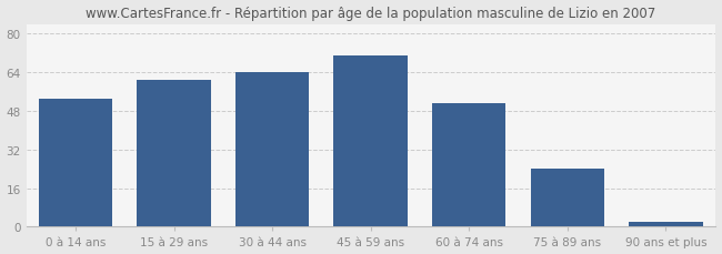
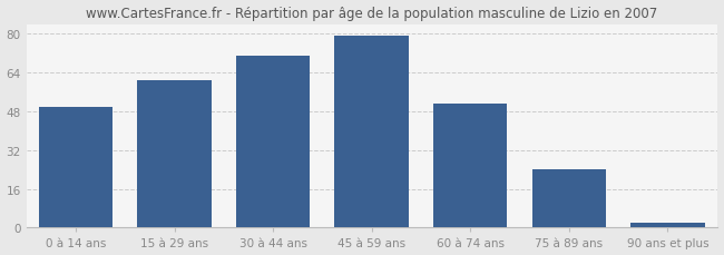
0 à 14 ans: 53 -> 50
30 à 44 ans: 64 -> 71
45 à 59 ans: 71 -> 79
